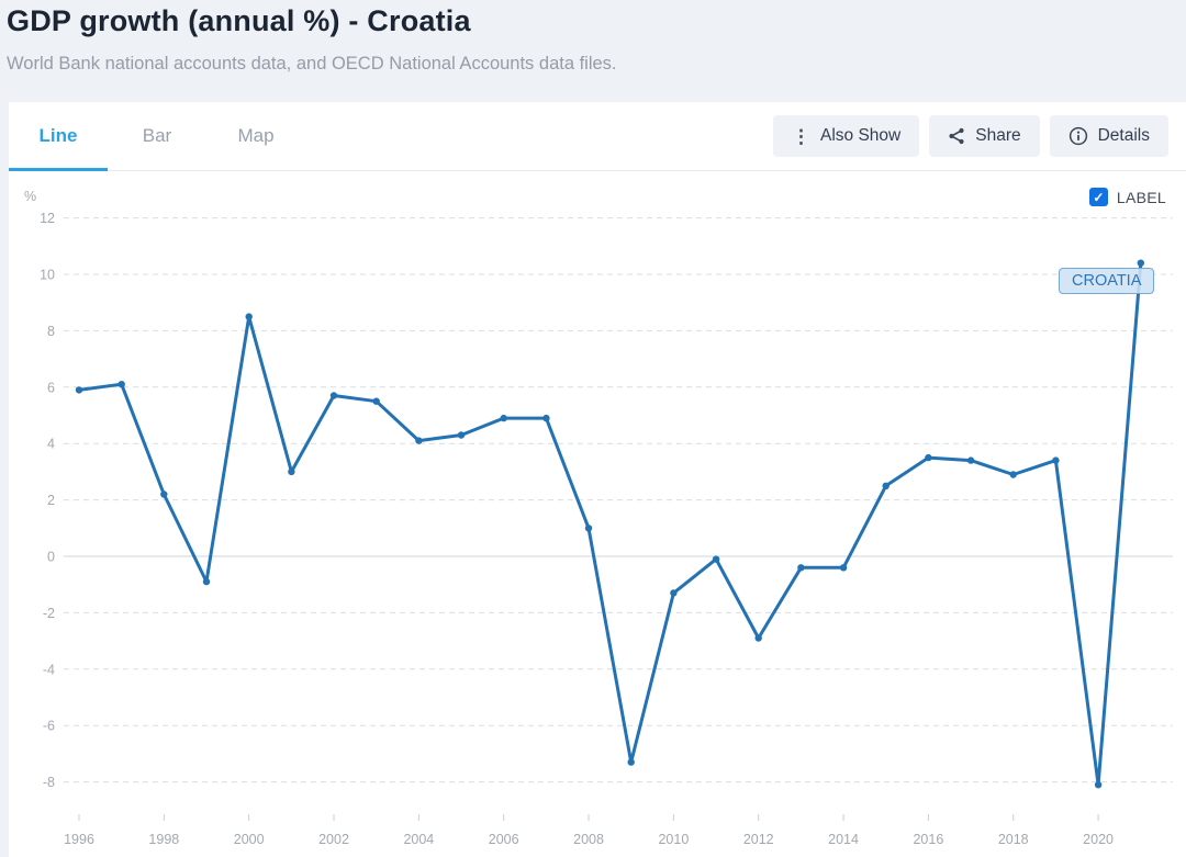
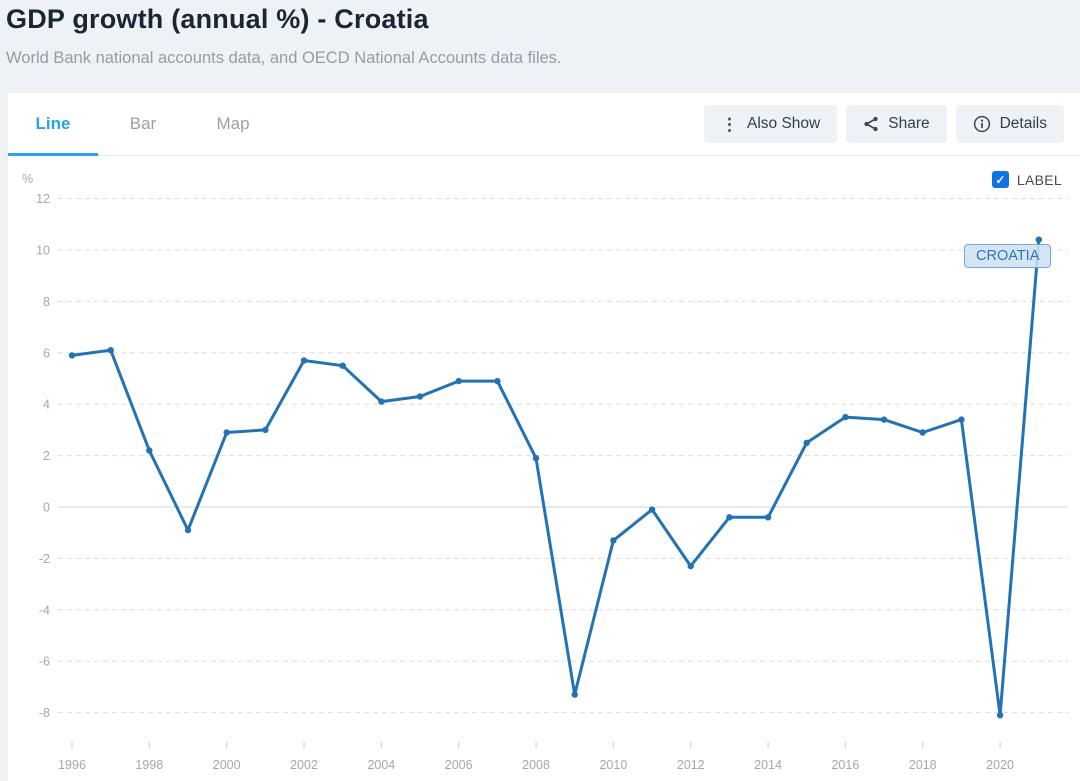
2000: 8.5 -> 2.9
2008: 1.0 -> 1.9
2012: -2.9 -> -2.3
